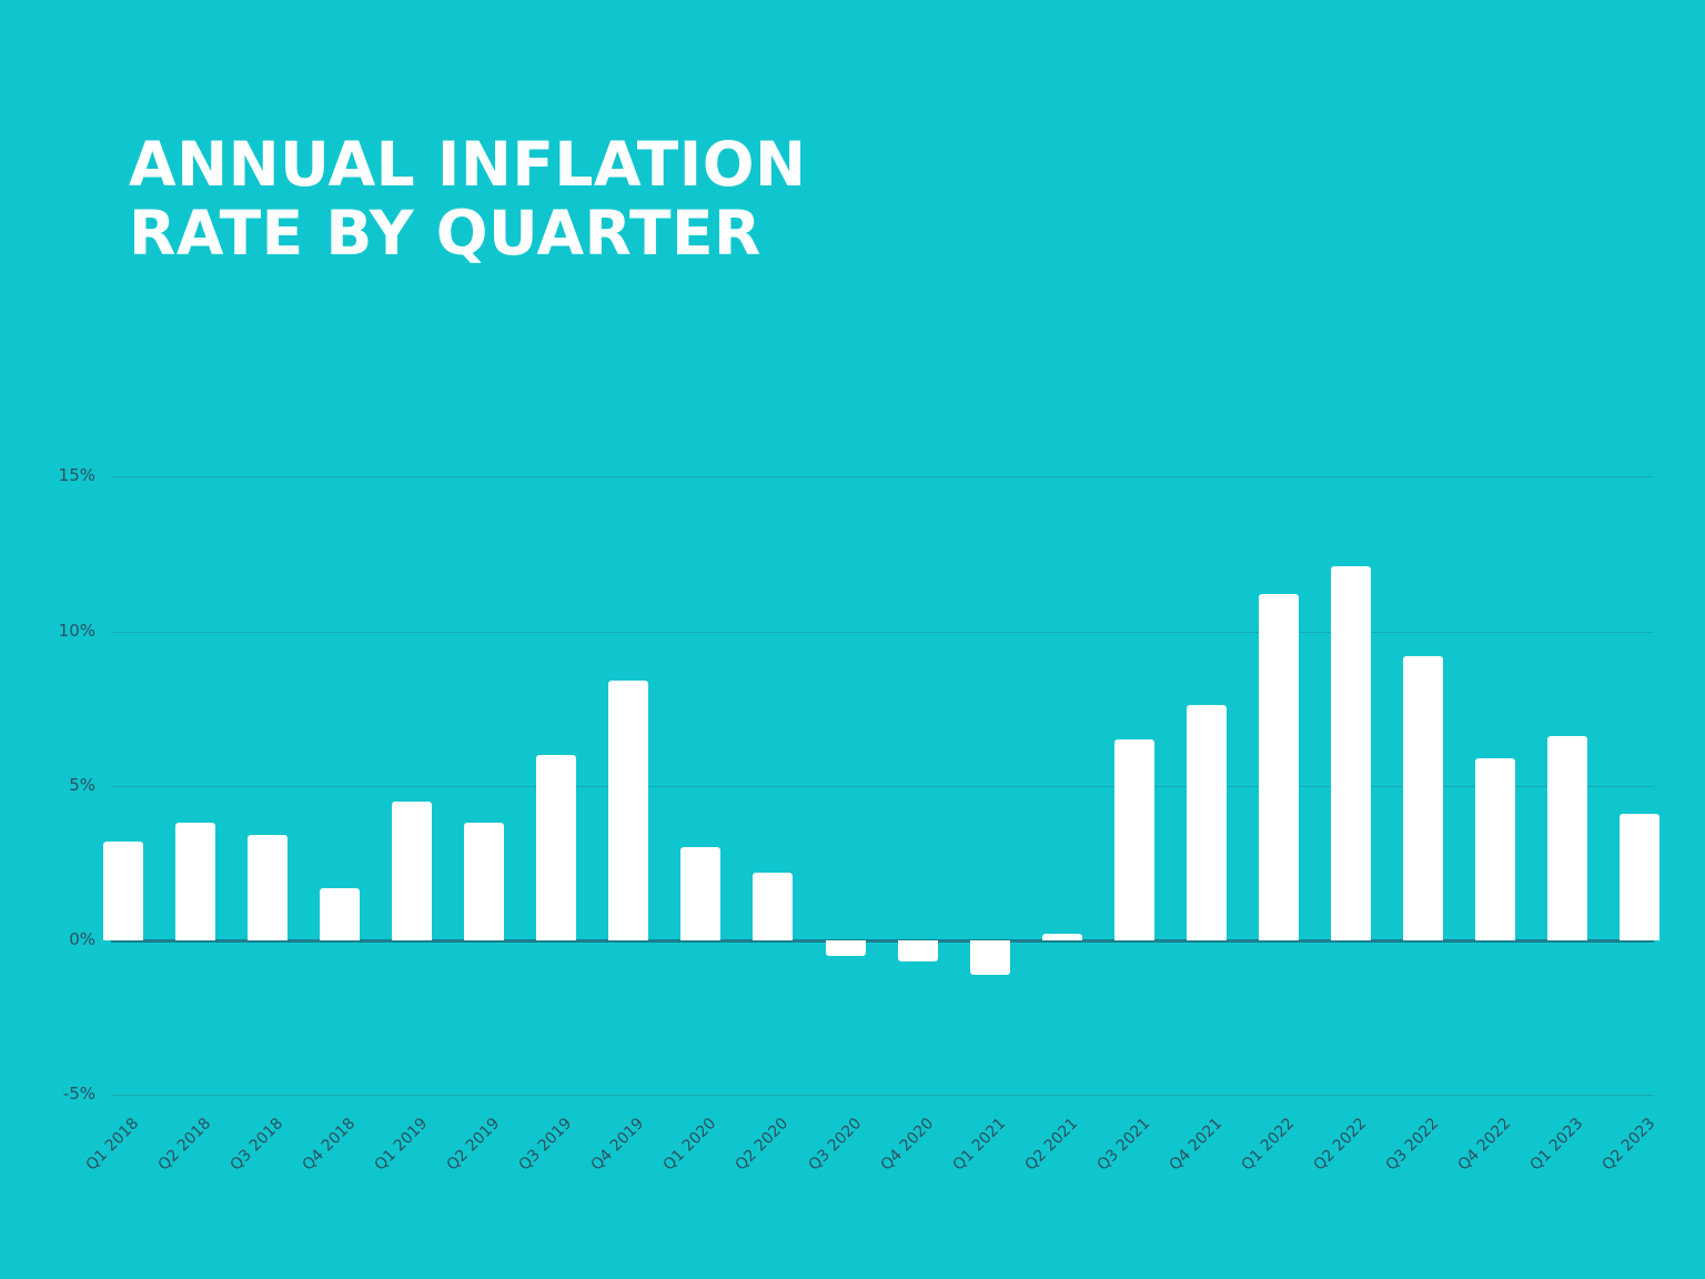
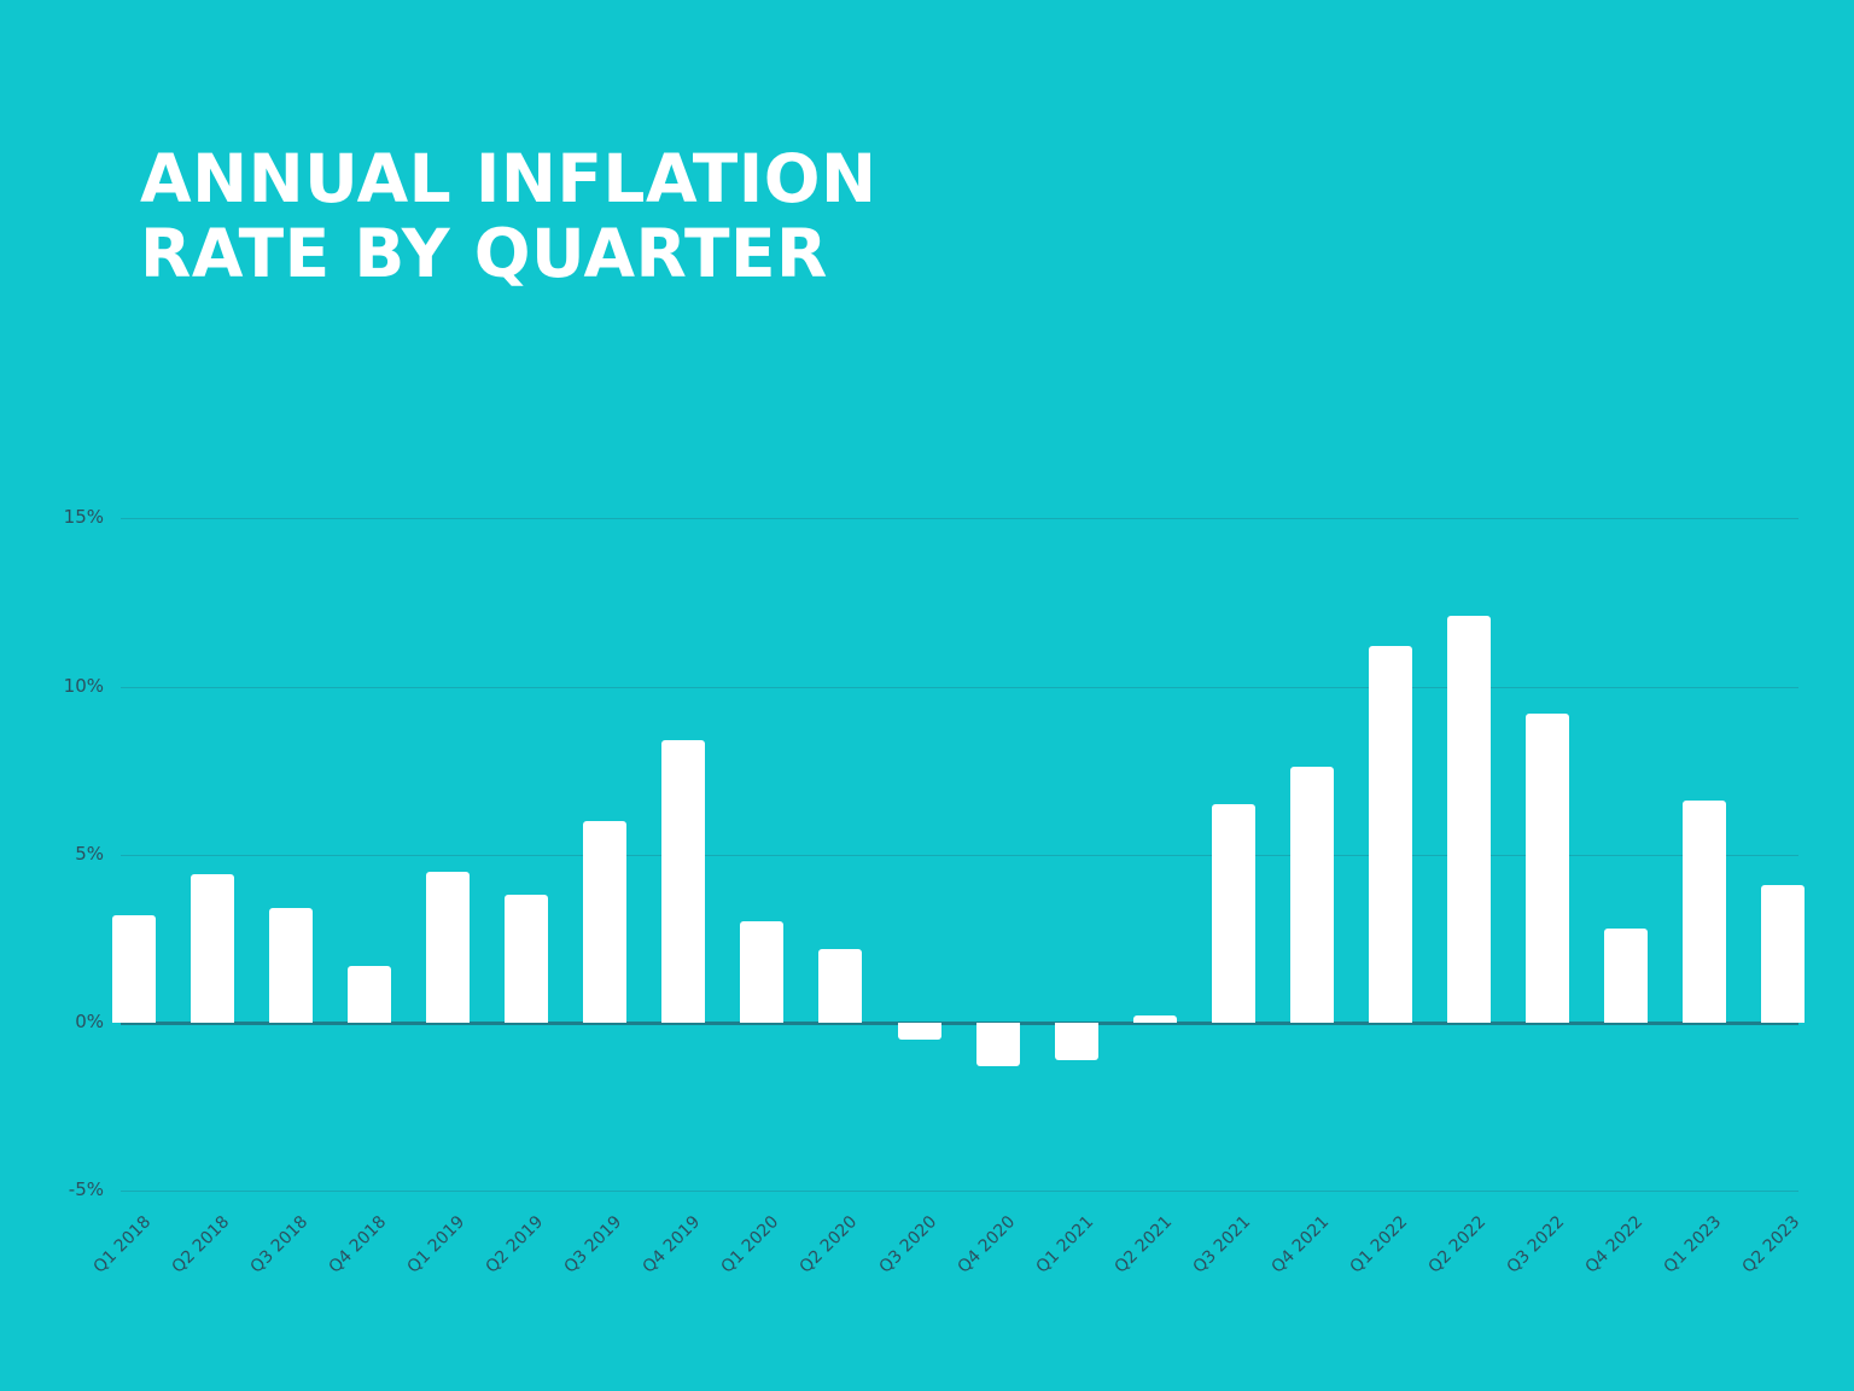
Q2 2018: 3.8% -> 4.4%
Q4 2020: -0.7% -> -1.3%
Q4 2022: 5.9% -> 2.8%
